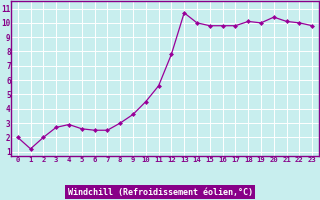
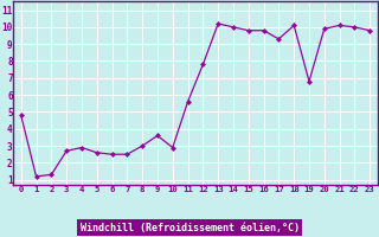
0: 2.0 -> 4.8
2: 2.0 -> 1.3
10: 4.5 -> 2.9
13: 10.7 -> 10.2
17: 9.8 -> 9.3
19: 10.0 -> 6.8
20: 10.4 -> 9.9
